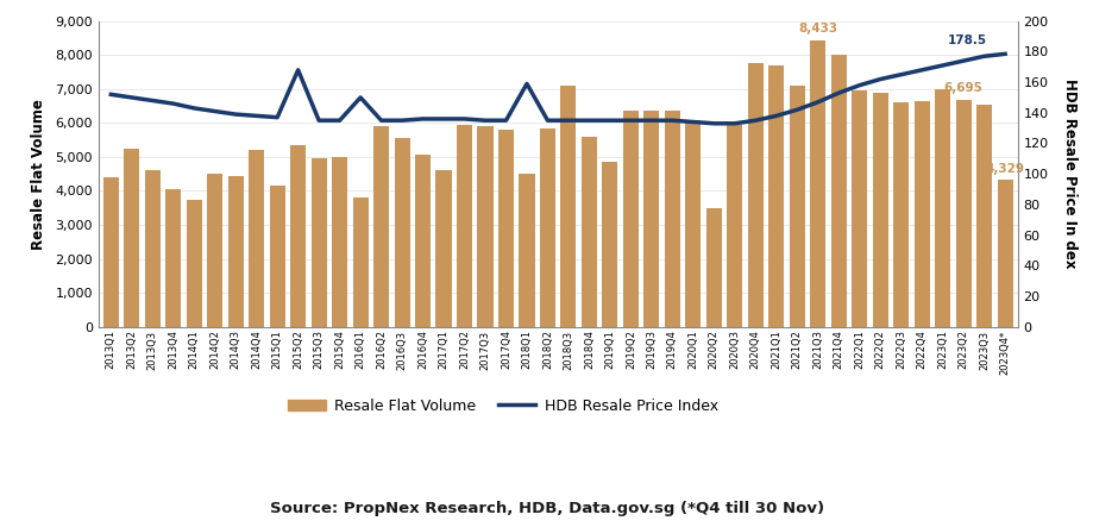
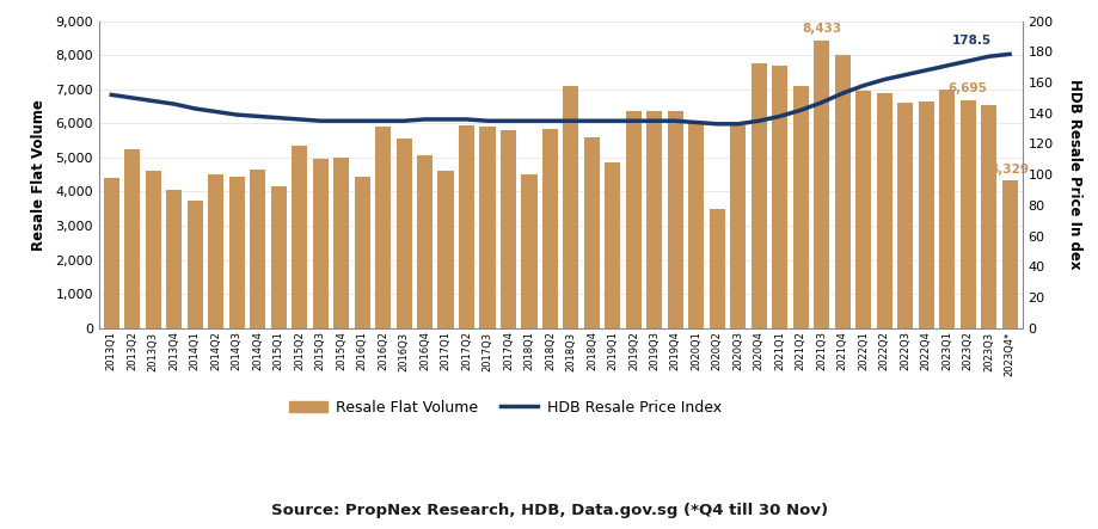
Resale Flat Volume/2014Q4: 5,200 -> 4,650
HDB Resale Price Index/2015Q2: 168 -> 136
Resale Flat Volume/2016Q1: 3,800 -> 4,450
HDB Resale Price Index/2016Q1: 150 -> 135
HDB Resale Price Index/2018Q1: 159 -> 135
